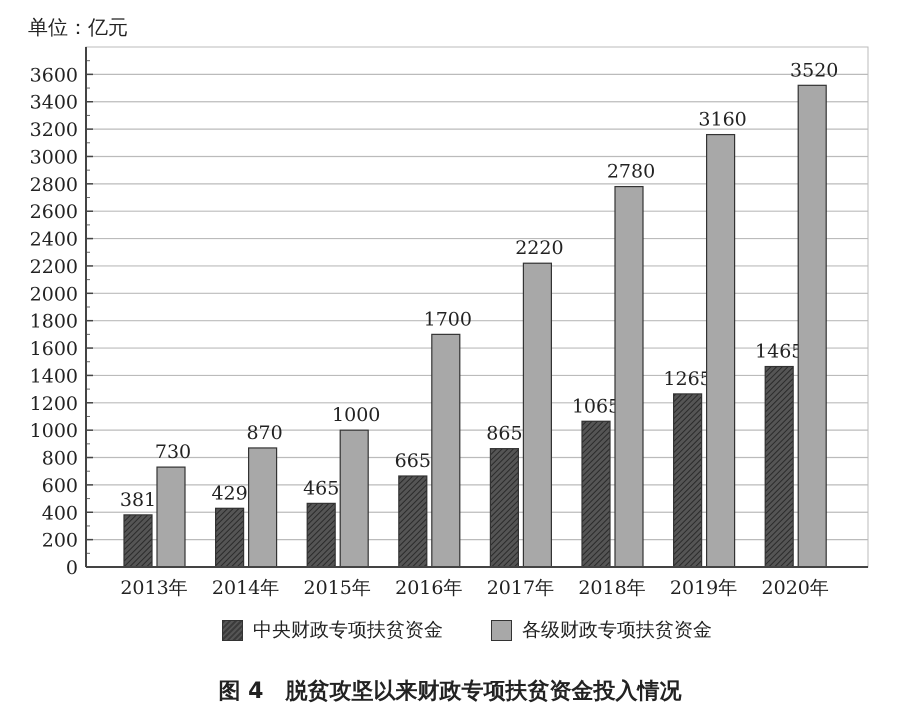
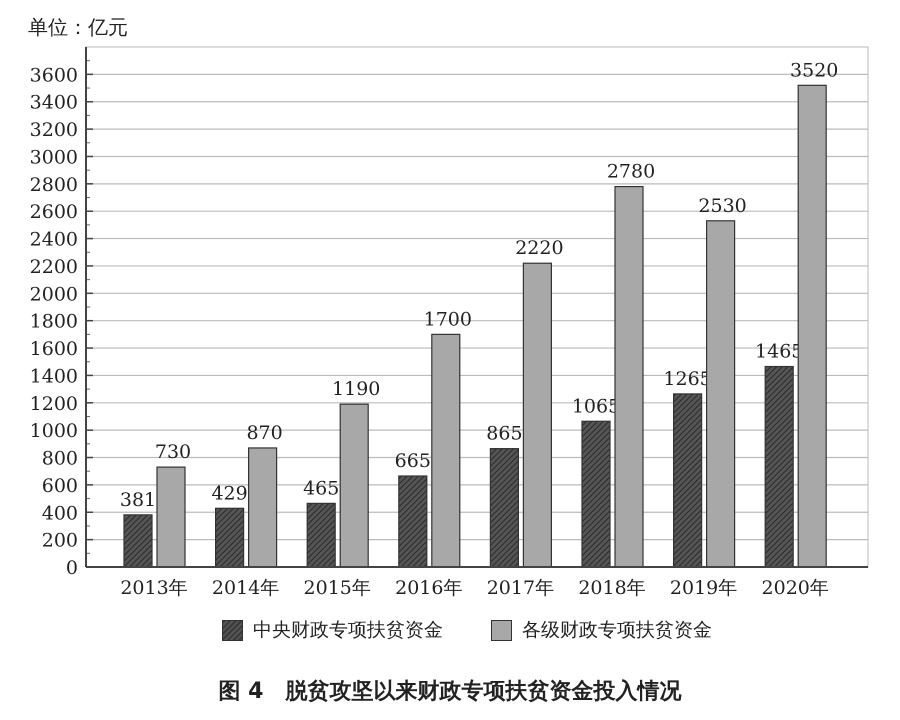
各级财政专项扶贫资金/2015年: 1000 -> 1190
各级财政专项扶贫资金/2019年: 3160 -> 2530
